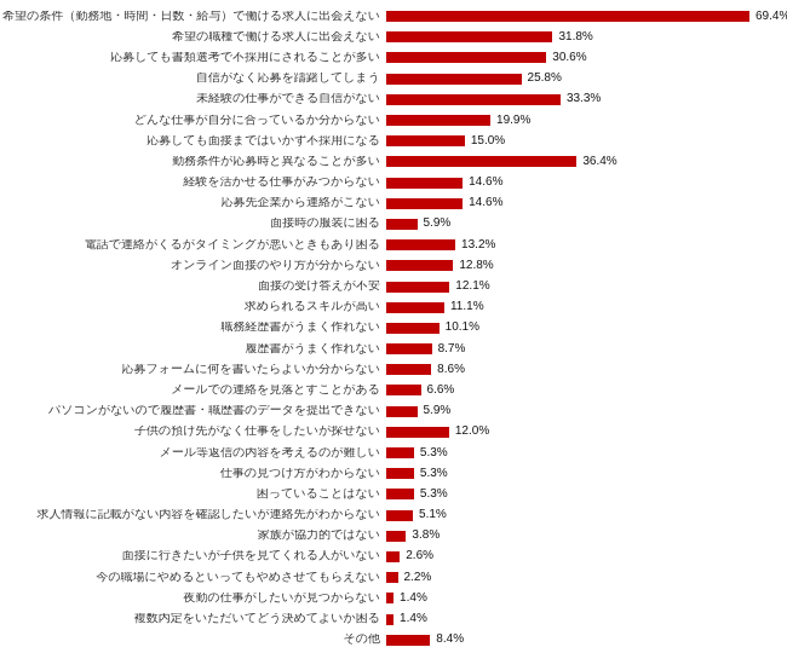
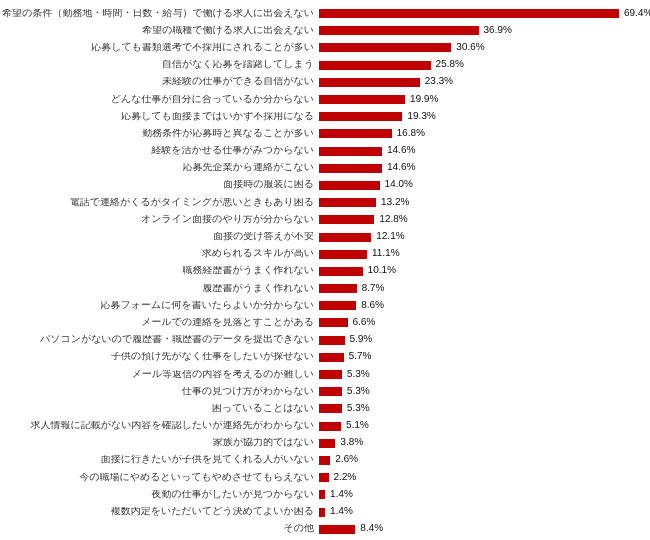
希望の職種で働ける求人に出会えない: 31.8% -> 36.9%
未経験の仕事ができる自信がない: 33.3% -> 23.3%
応募しても面接まではいかず不採用になる: 15.0% -> 19.3%
勤務条件が応募時と異なることが多い: 36.4% -> 16.8%
面接時の服装に困る: 5.9% -> 14.0%
子供の預け先がなく仕事をしたいが探せない: 12.0% -> 5.7%
